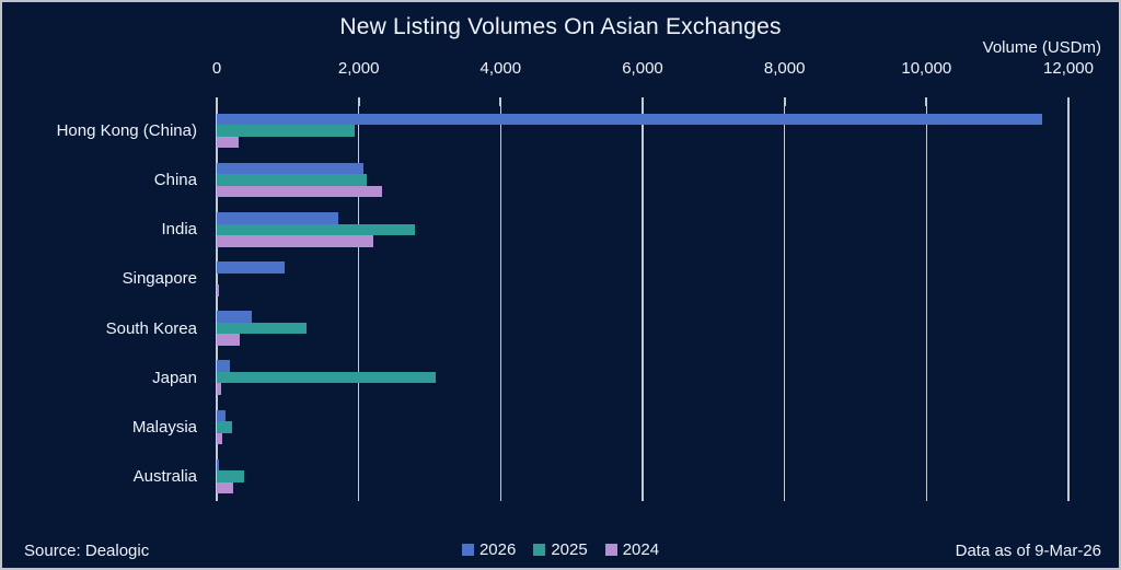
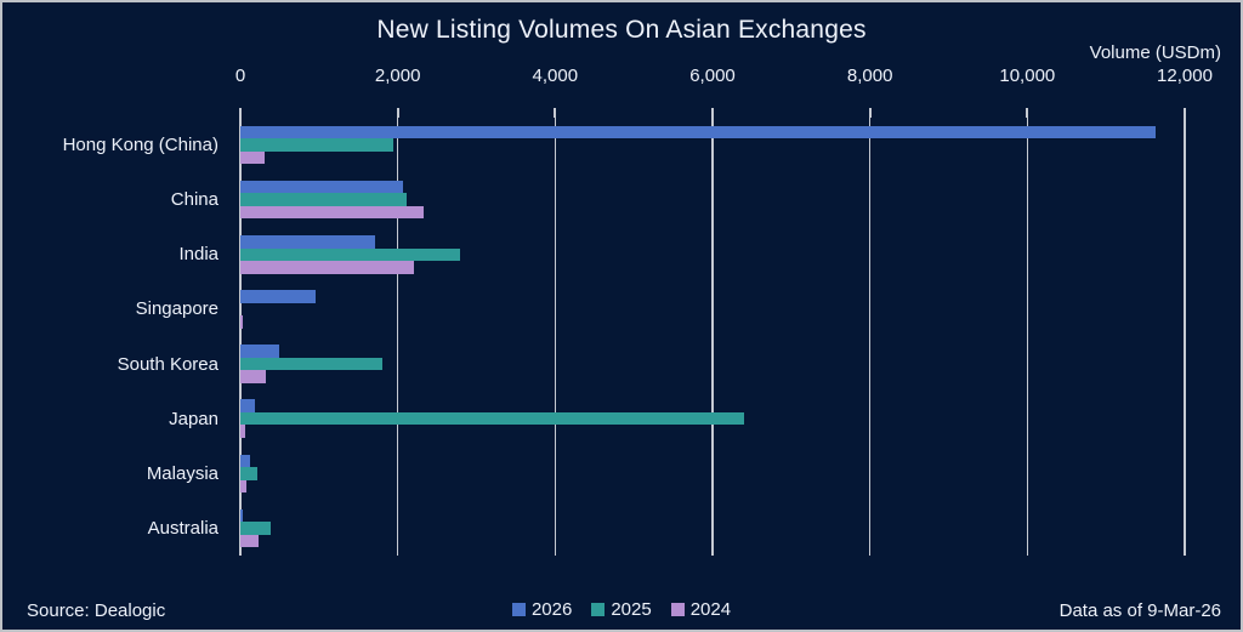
2025/South Korea: 1300 -> 1800
2025/Japan: 3100 -> 6400
